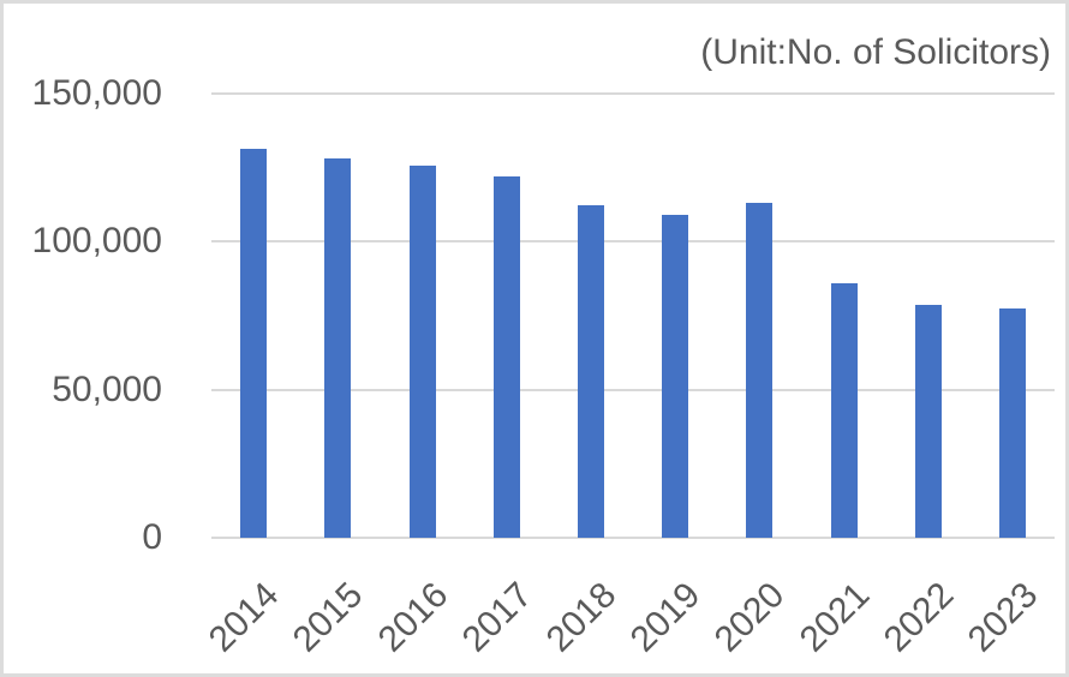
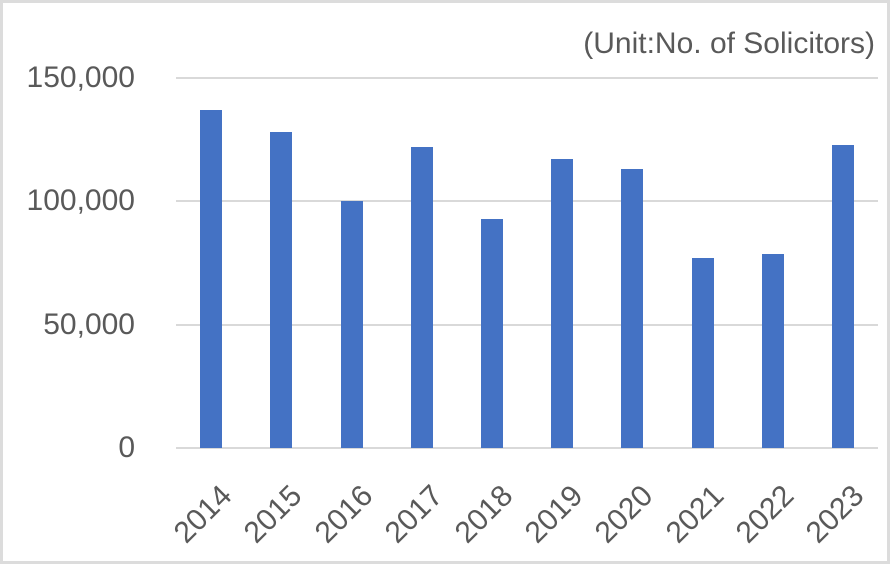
2014: 132000 -> 137000
2016: 126000 -> 100000
2018: 112000 -> 93000
2019: 109000 -> 117000
2021: 86000 -> 77000
2023: 78000 -> 123000
